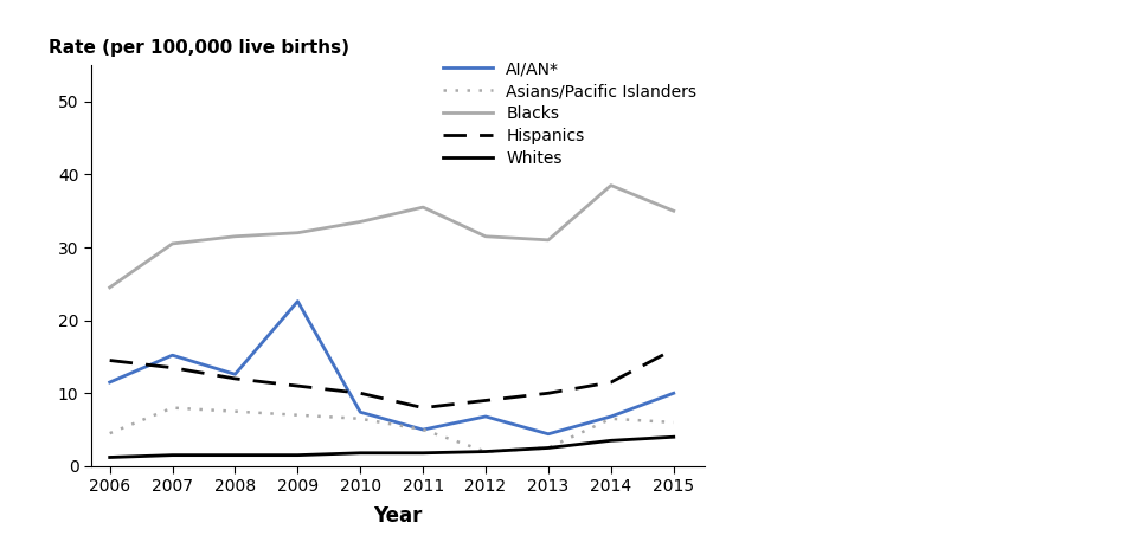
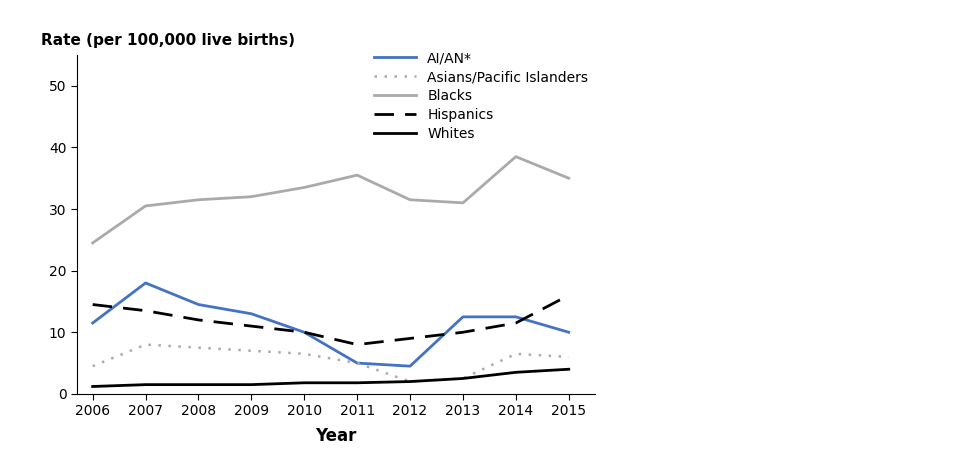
AI/AN*/2007: 15.2 -> 18.0
AI/AN*/2008: 12.6 -> 14.5
AI/AN*/2009: 22.6 -> 13.0
AI/AN*/2010: 7.4 -> 10.0
AI/AN*/2012: 6.8 -> 4.5
AI/AN*/2013: 4.4 -> 12.5
AI/AN*/2014: 6.8 -> 12.5
